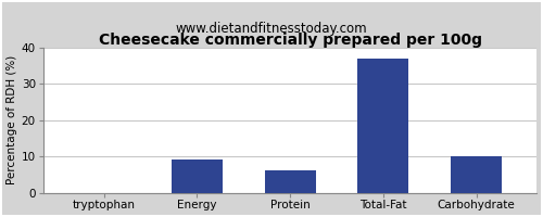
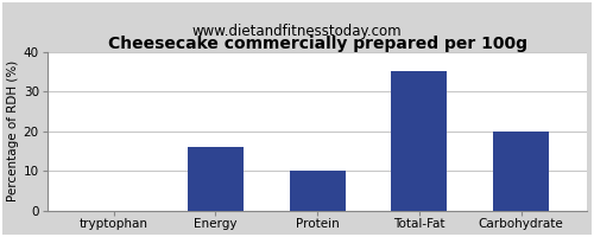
Energy: 9 -> 16
Protein: 6 -> 10
Total-Fat: 37 -> 35
Carbohydrate: 10 -> 20
